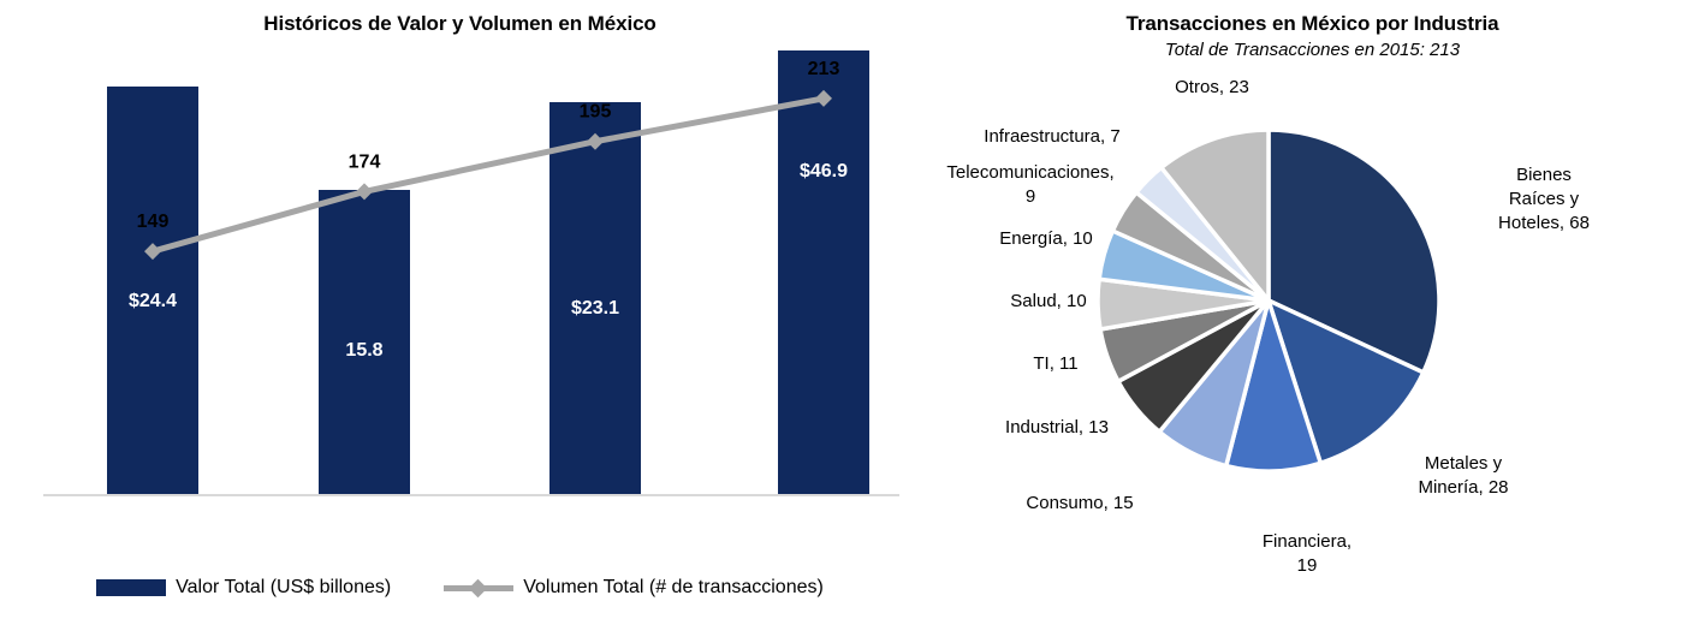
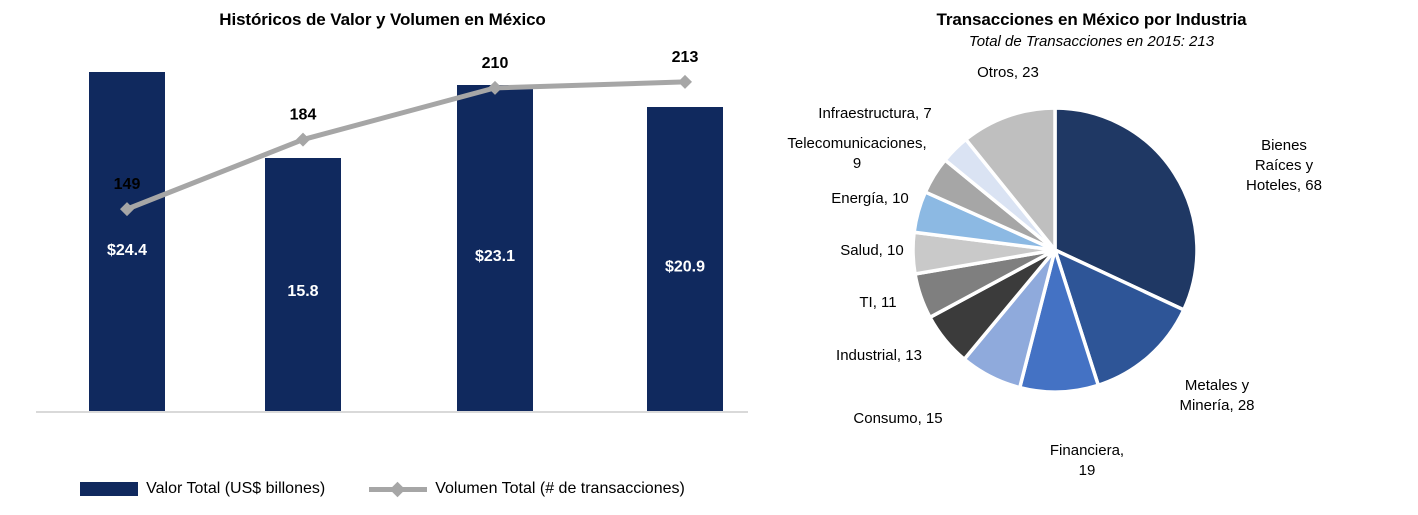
Históricos de Valor y Volumen en México/Volumen Total (# de transacciones)/2013: 174 -> 184
Históricos de Valor y Volumen en México/Volumen Total (# de transacciones)/2014: 195 -> 210
Históricos de Valor y Volumen en México/Valor Total (US$ billones)/2015: $46.9 -> $20.9
